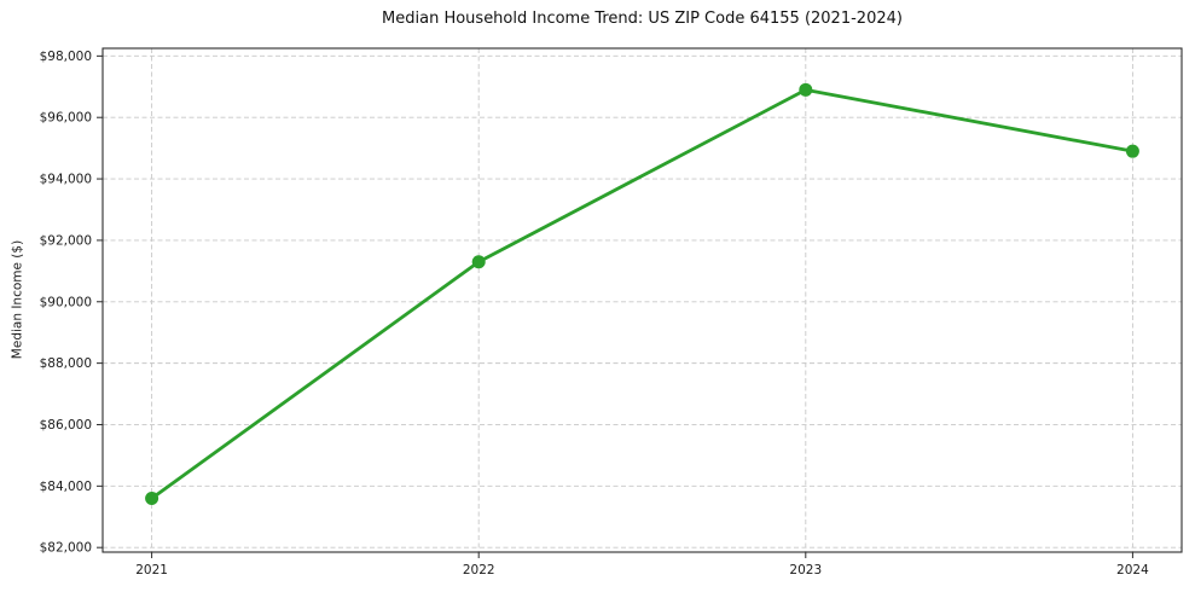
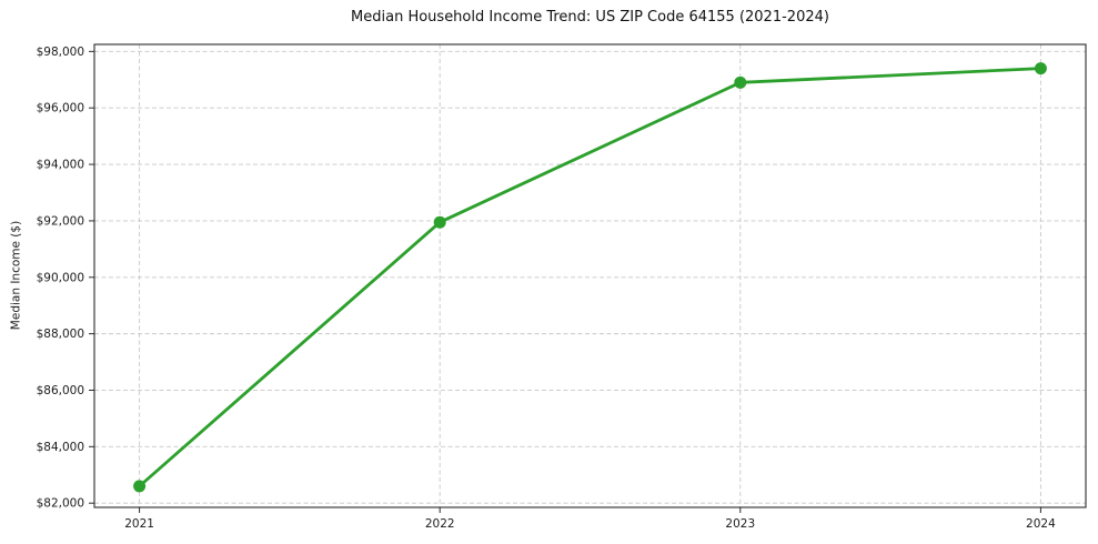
2021: $83600 -> $82600
2022: $91300 -> $92000
2024: $94900 -> $97400
